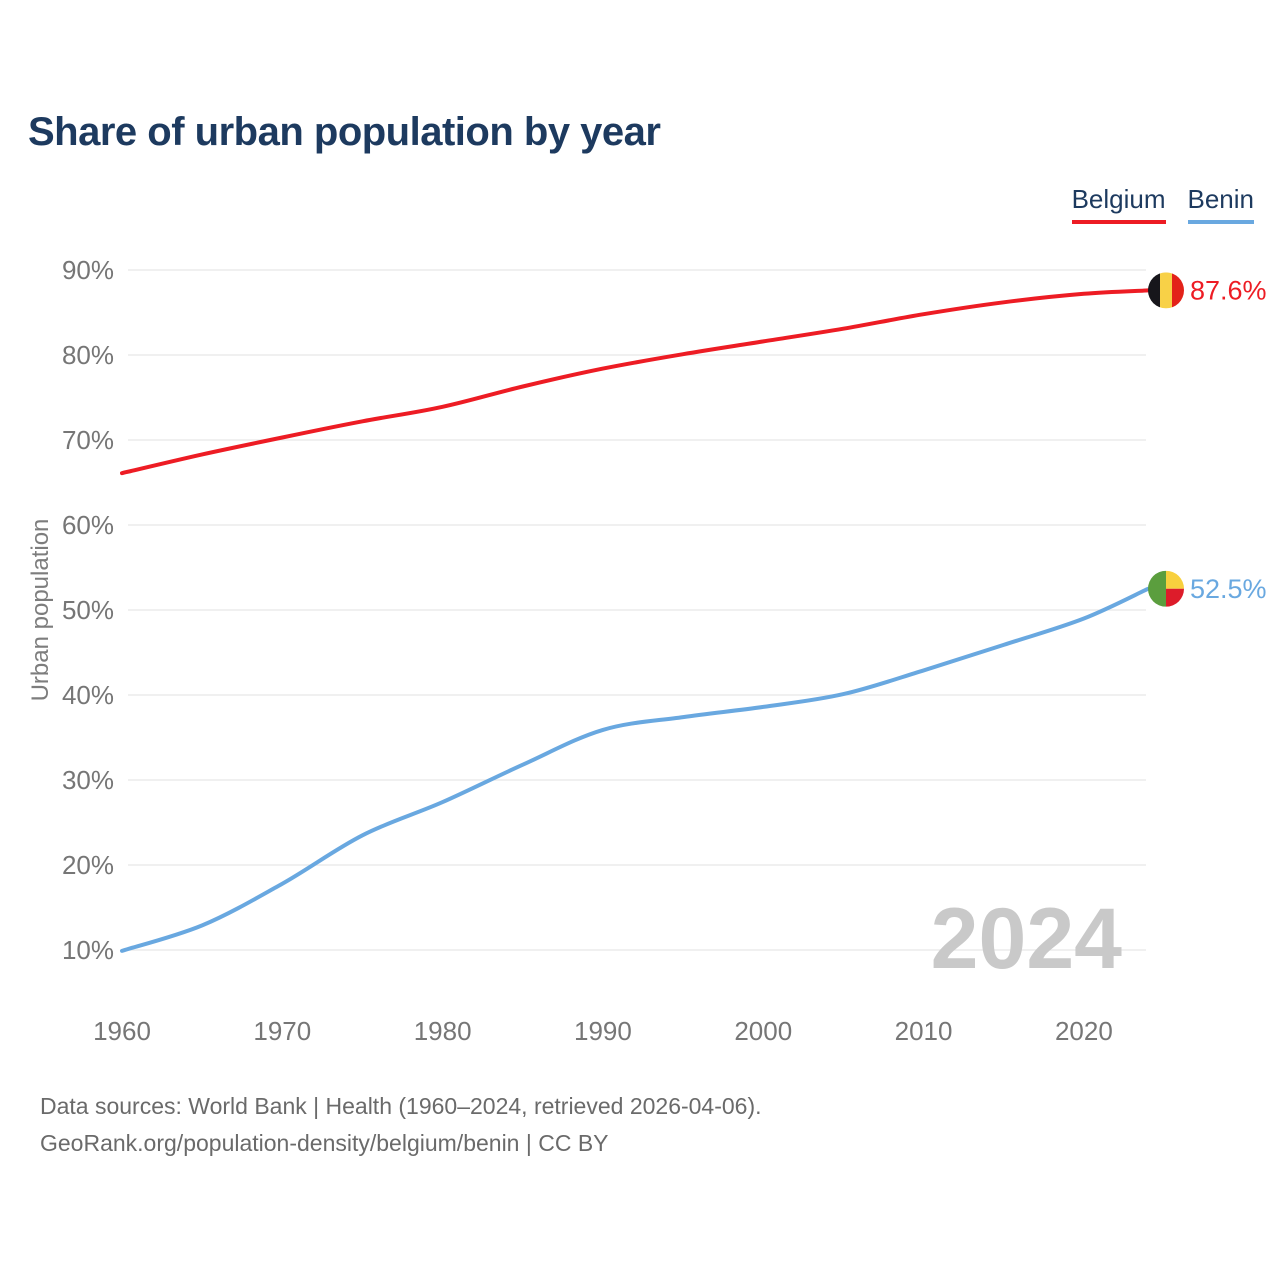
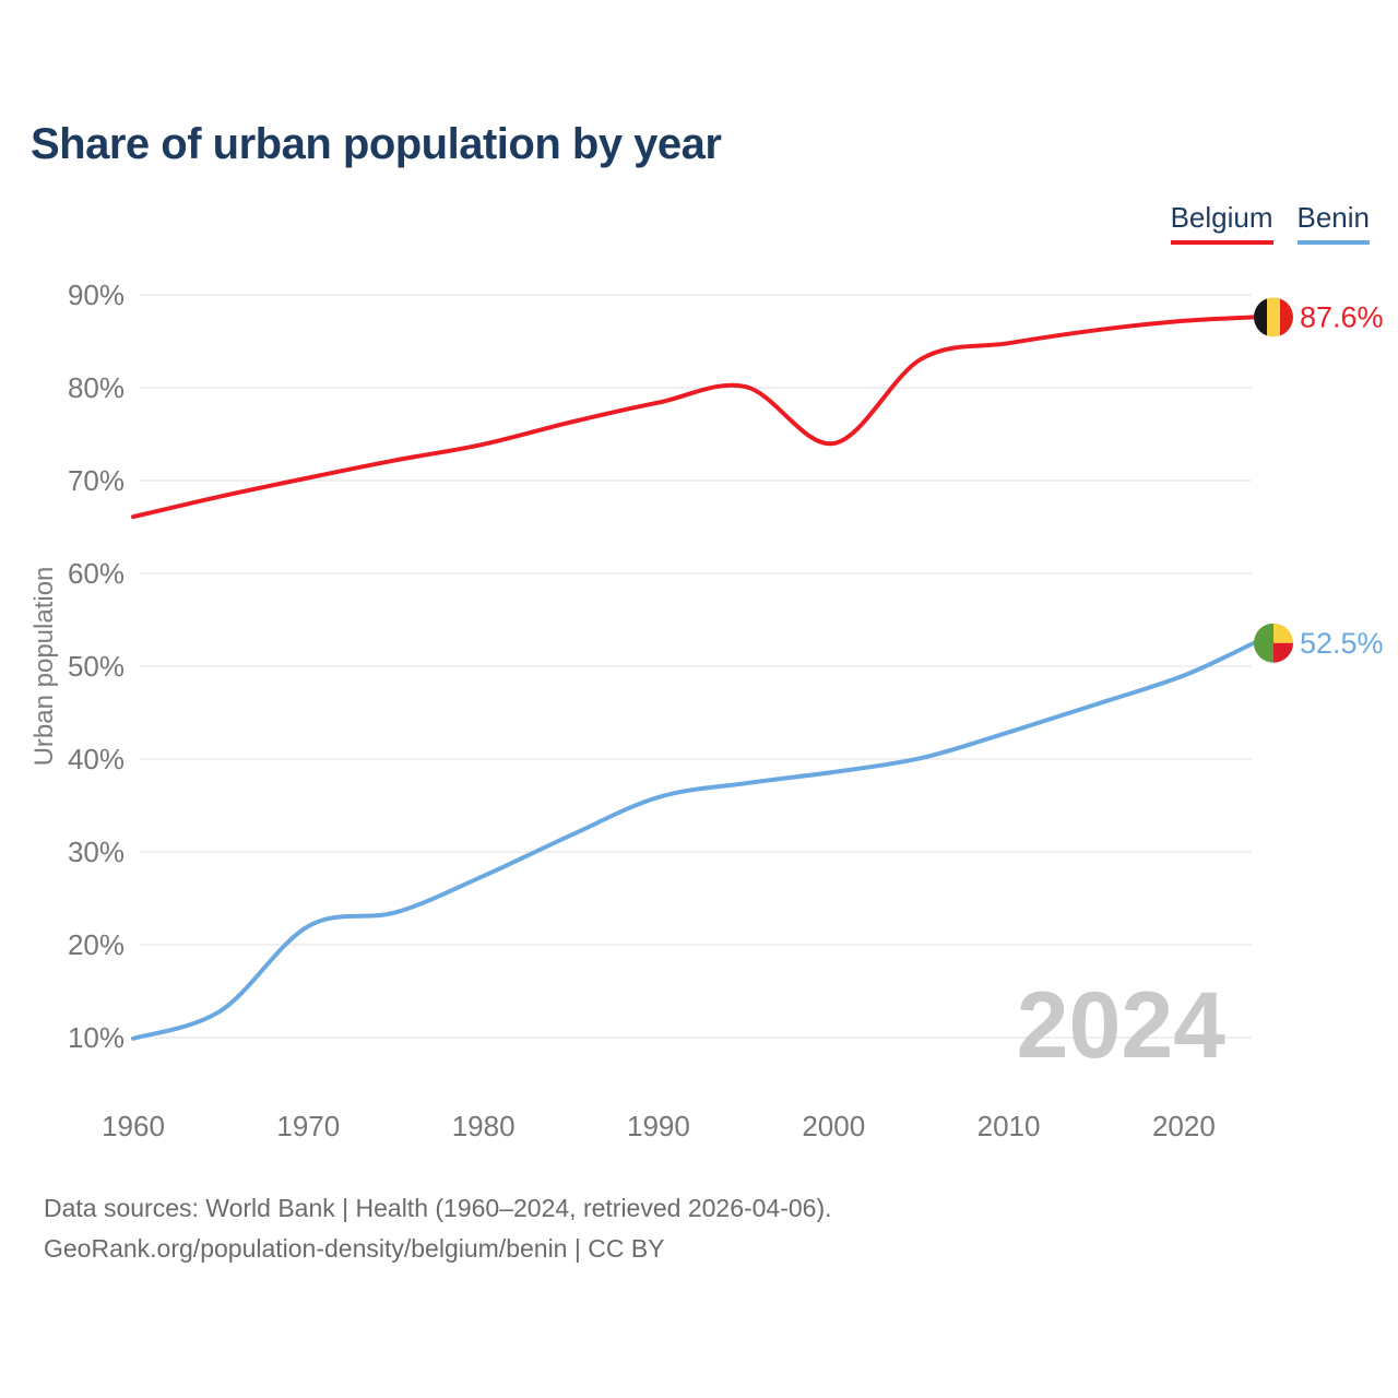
Benin/1970: 18% -> 22%
Belgium/2000: 82% -> 74%
